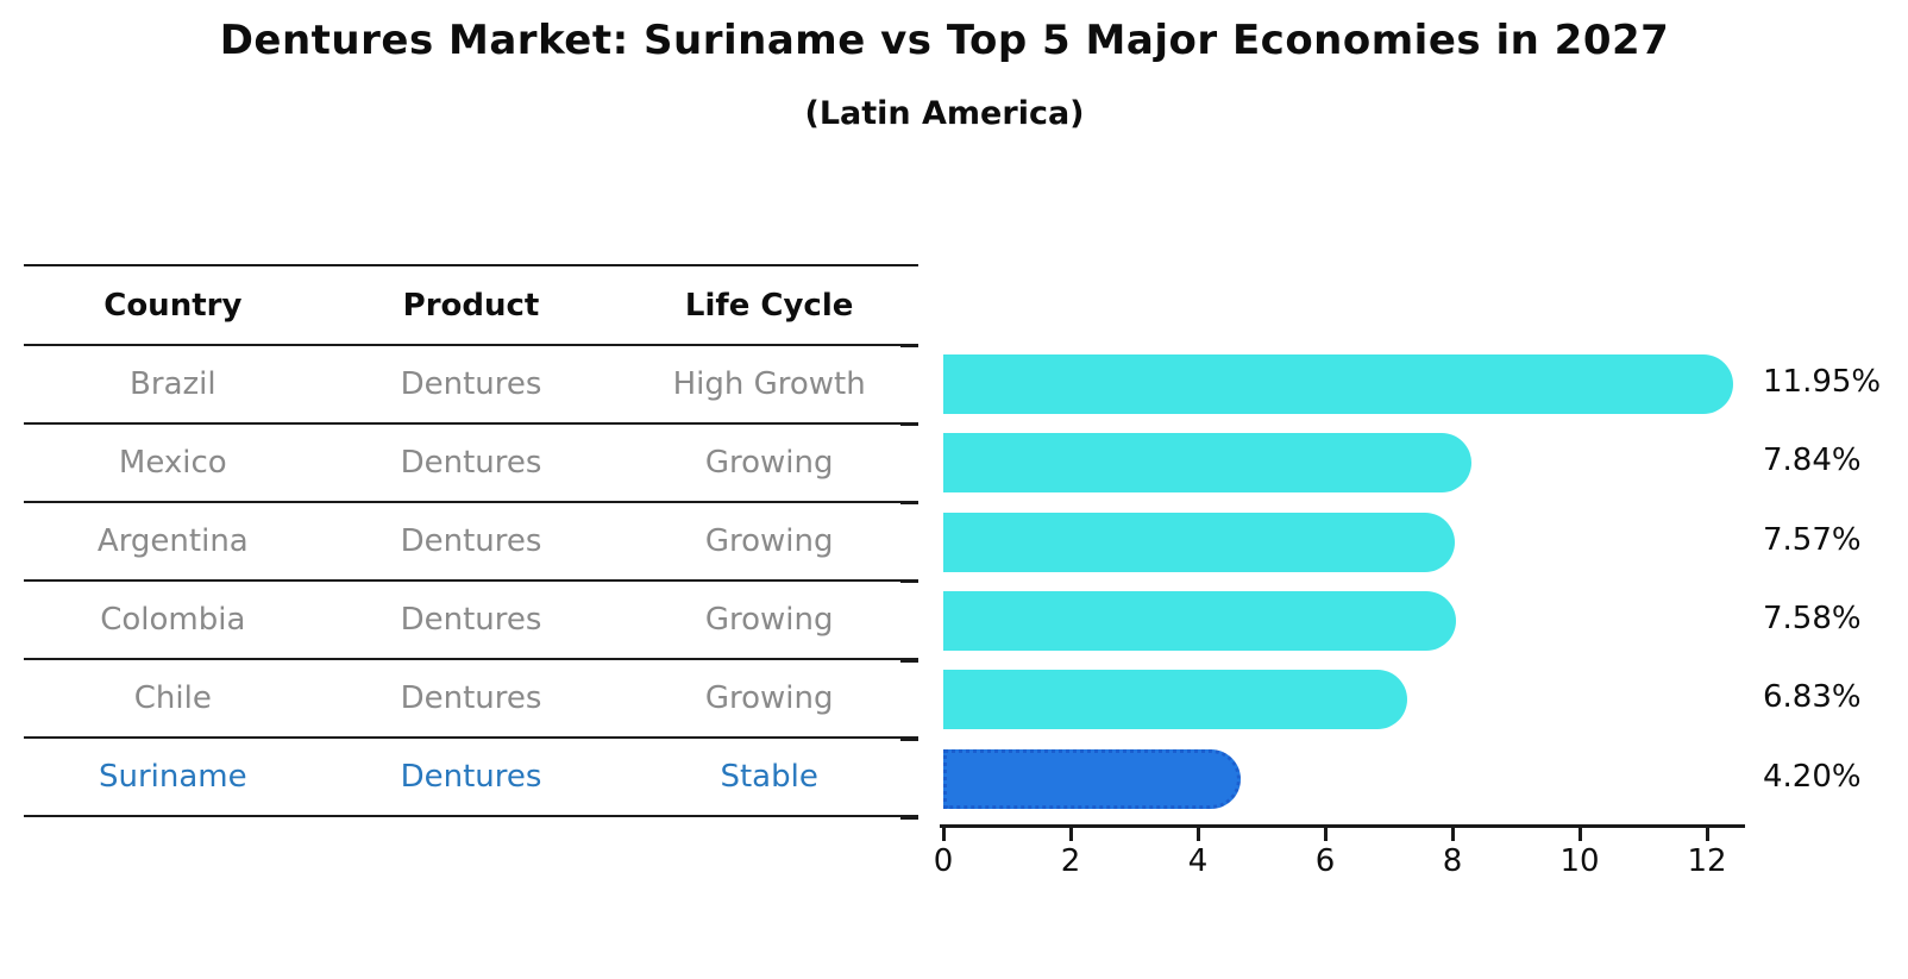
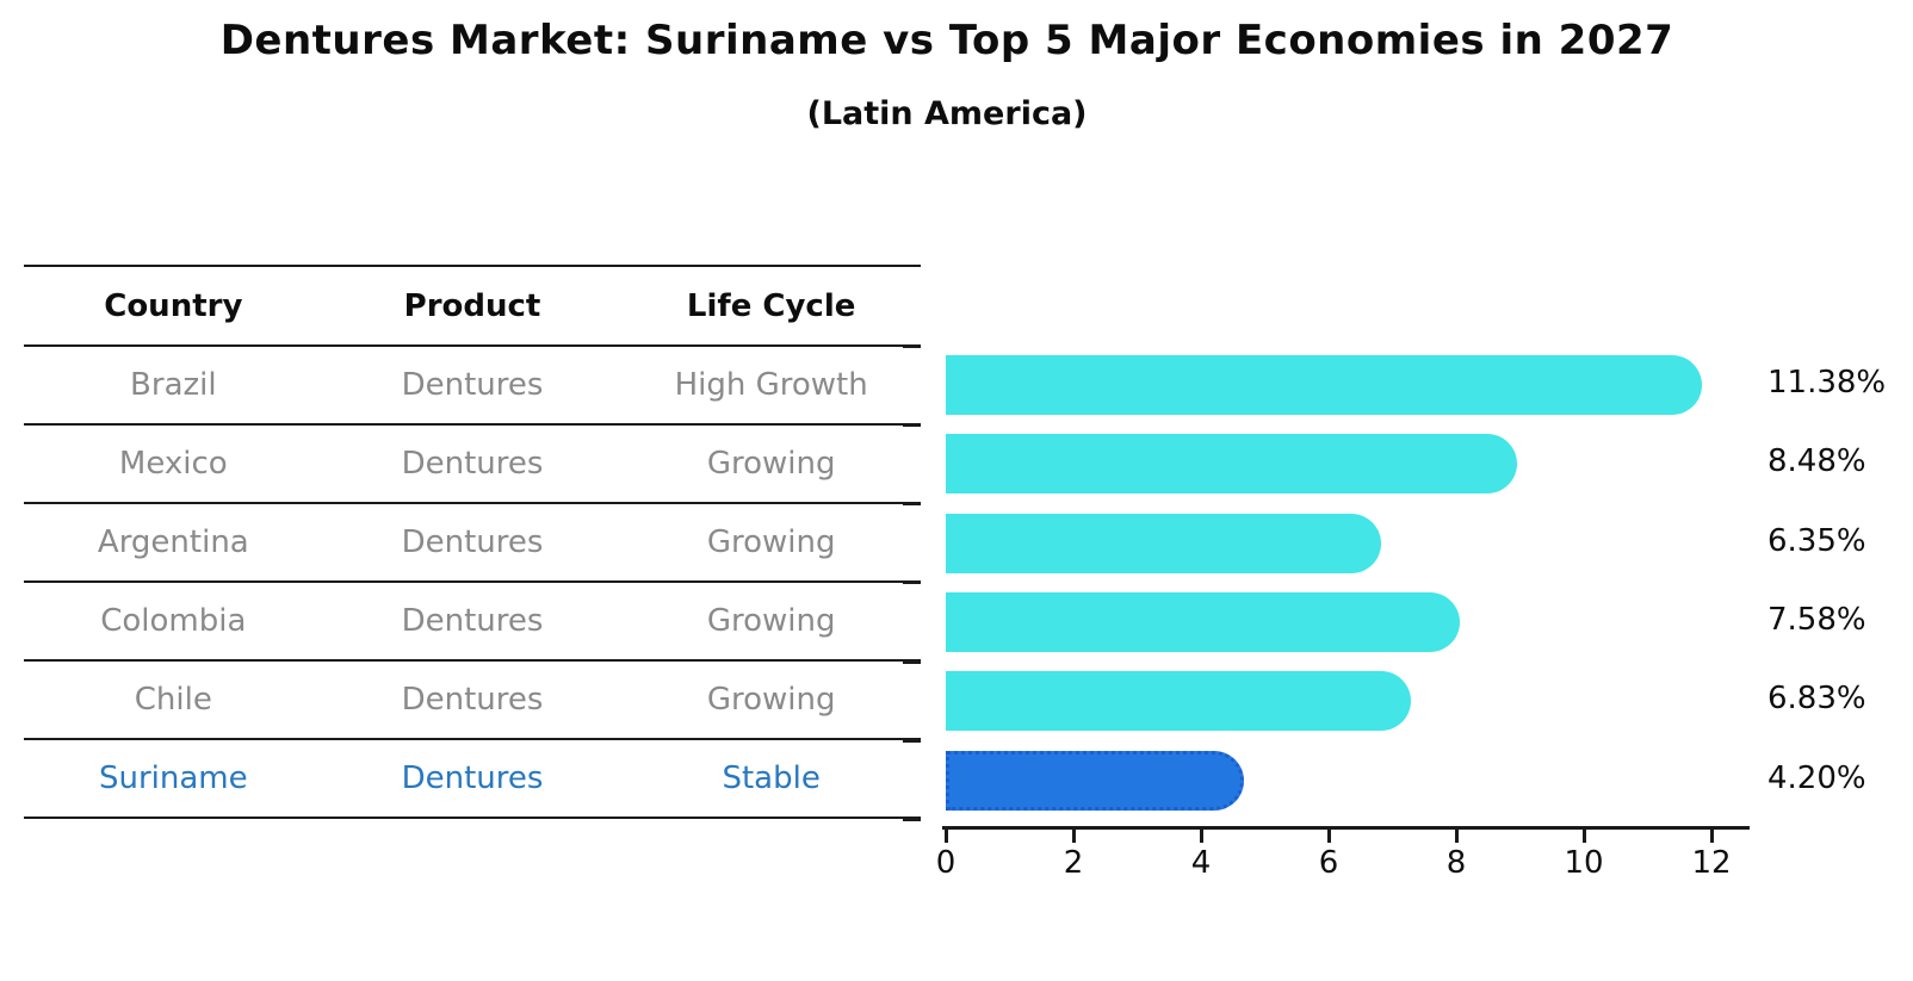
Brazil: 11.95% -> 11.38%
Mexico: 7.84% -> 8.48%
Argentina: 7.57% -> 6.35%
